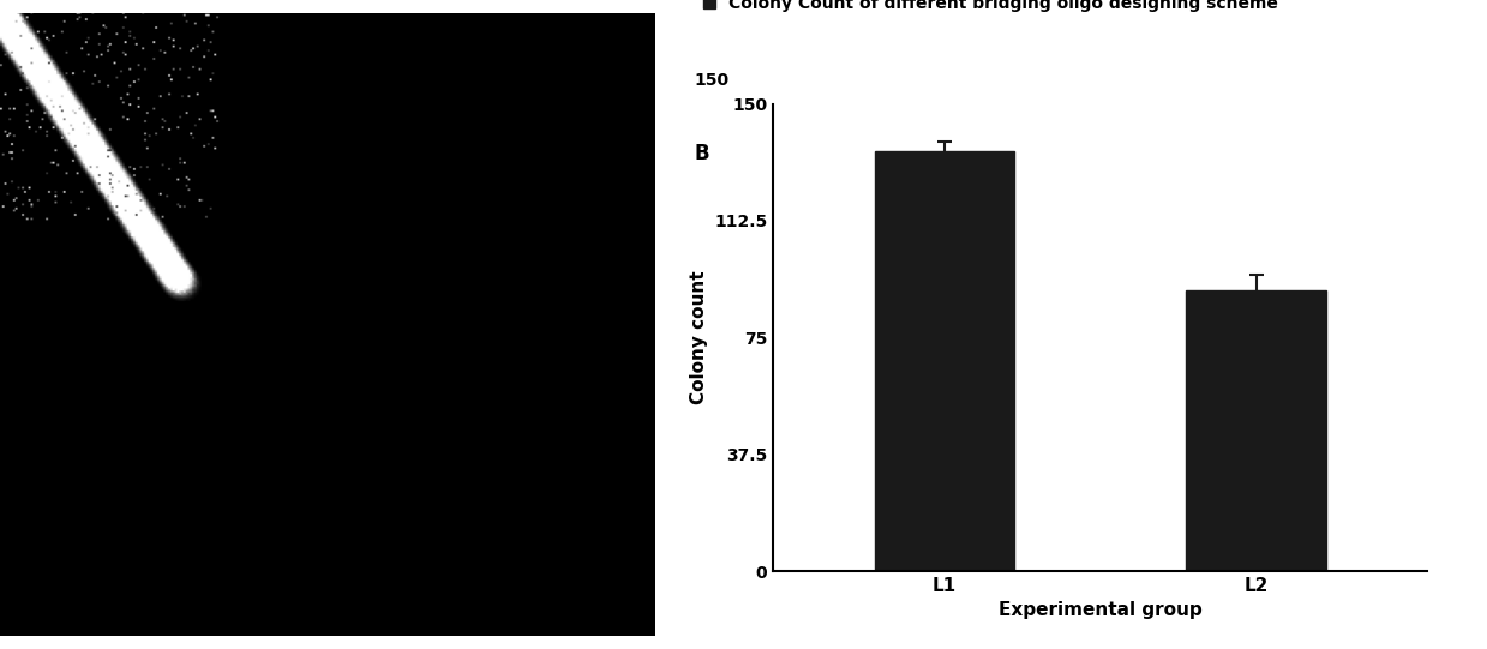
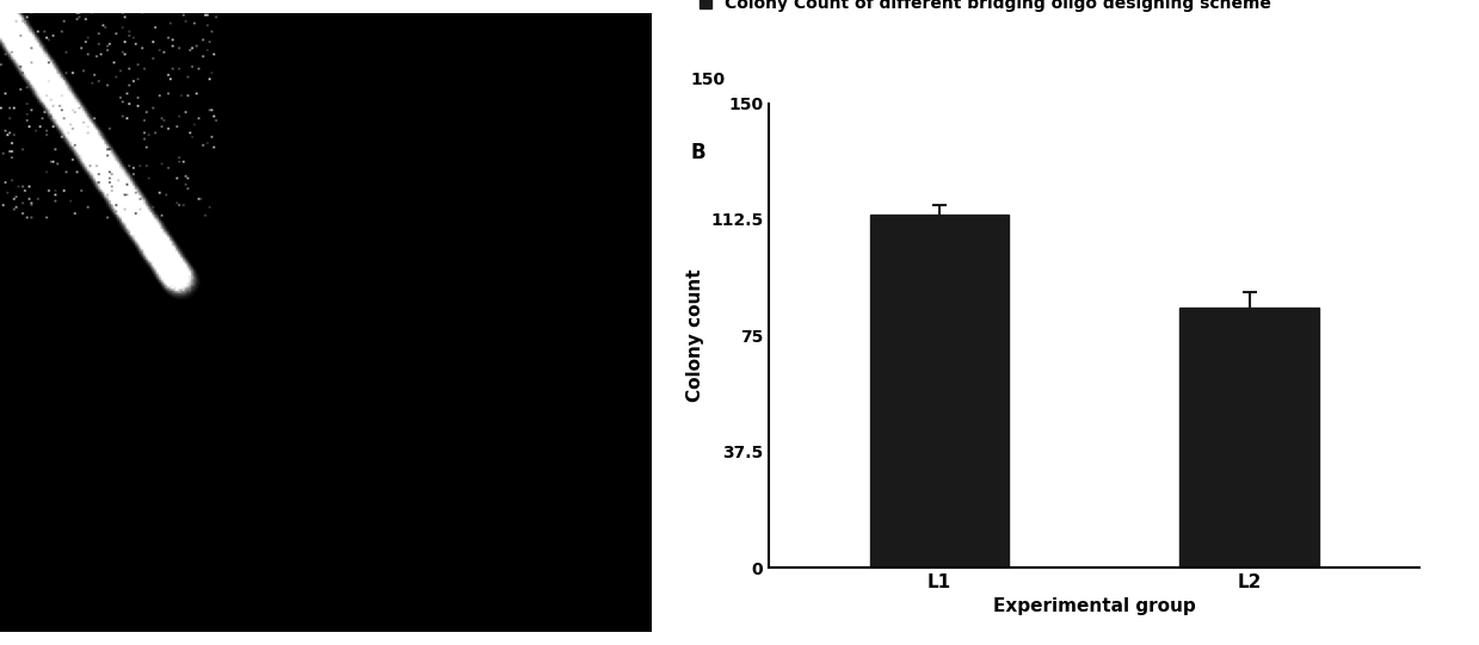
L1: 135 -> 114
L2: 90 -> 84
